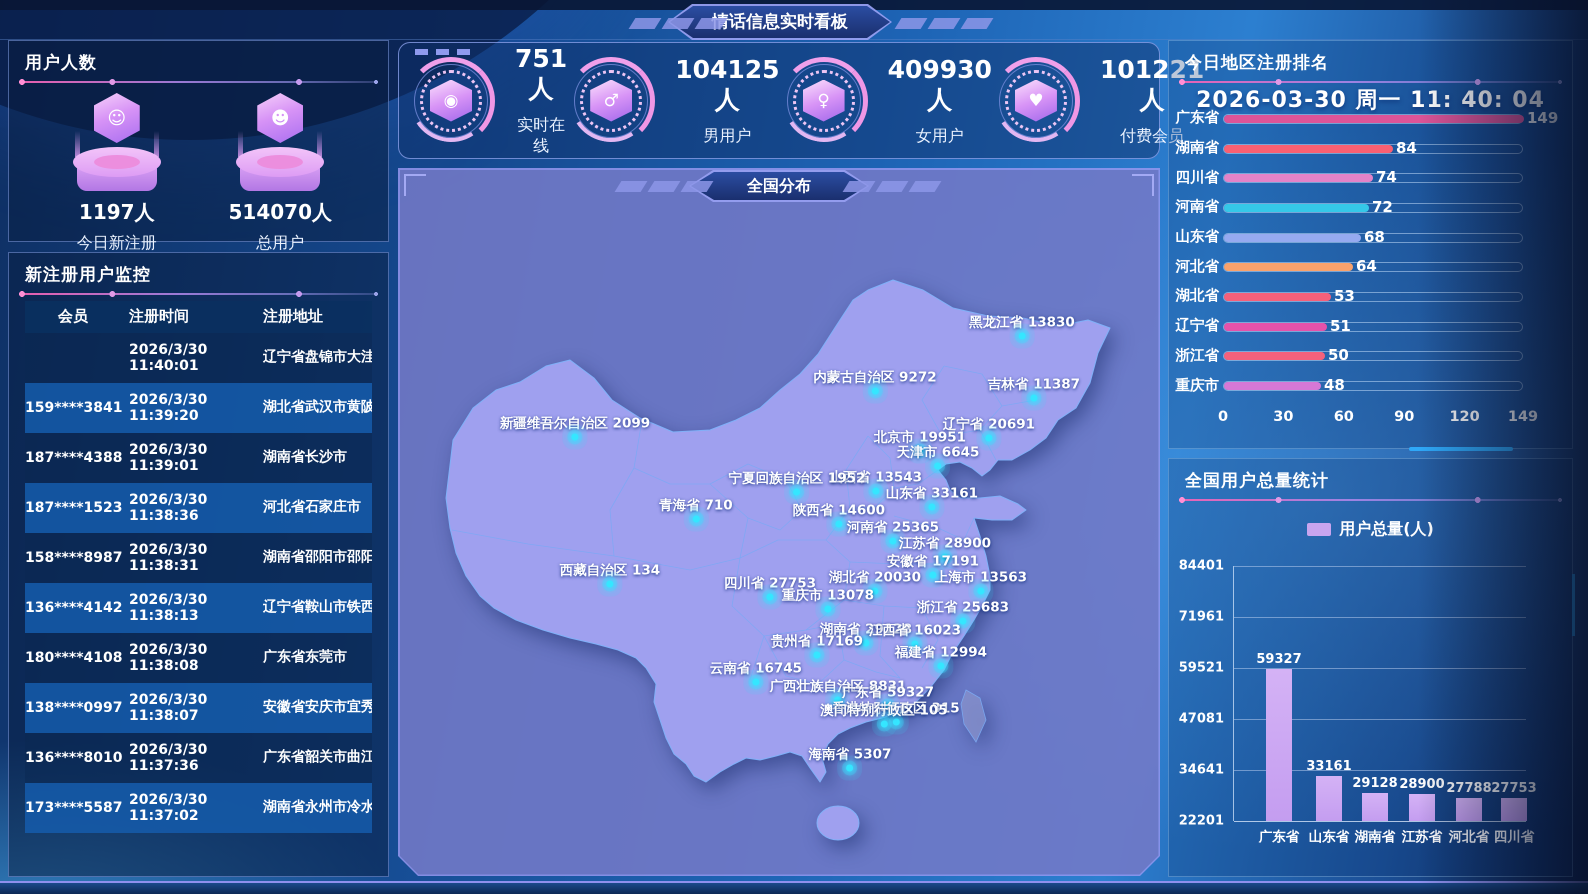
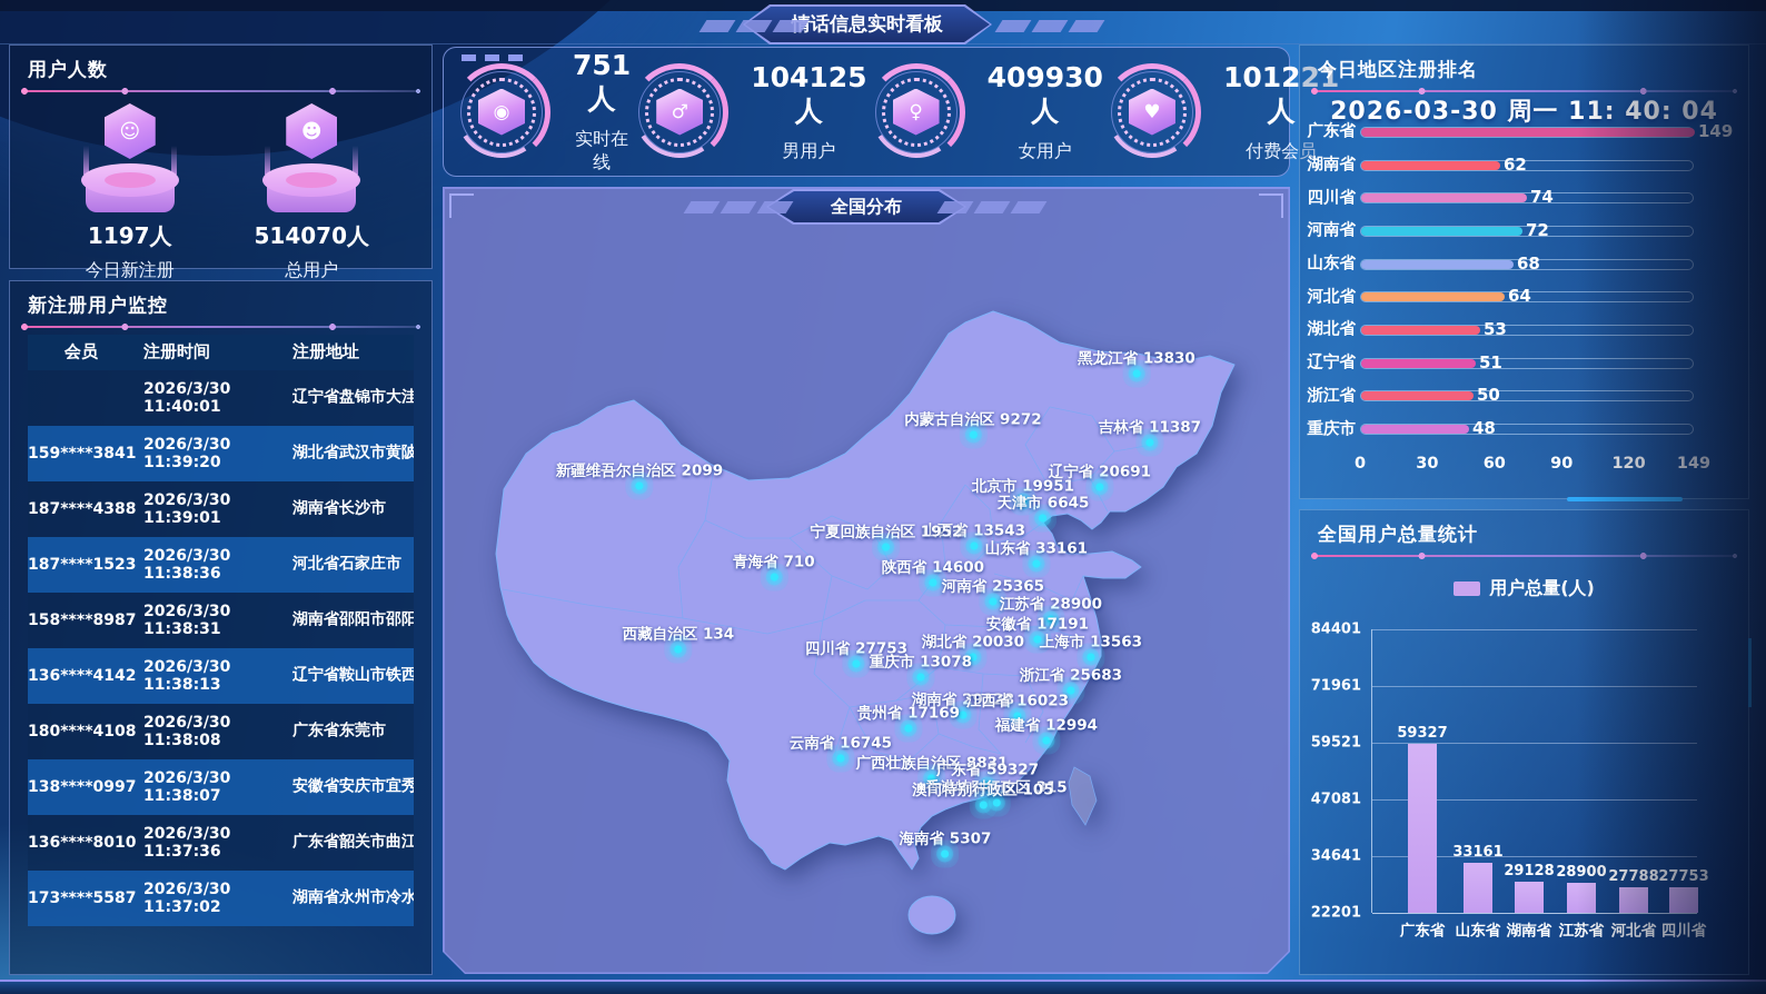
今日地区注册排名/湖南省: 84 -> 62
